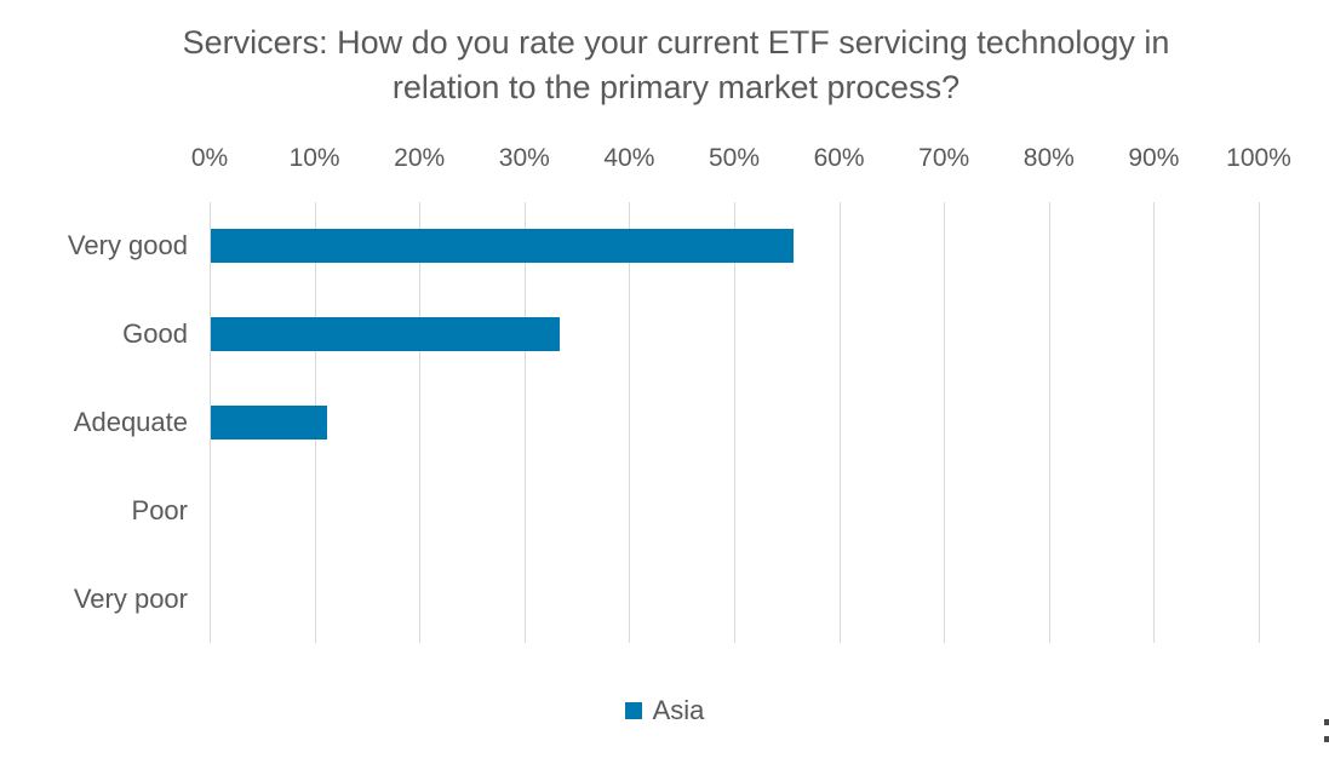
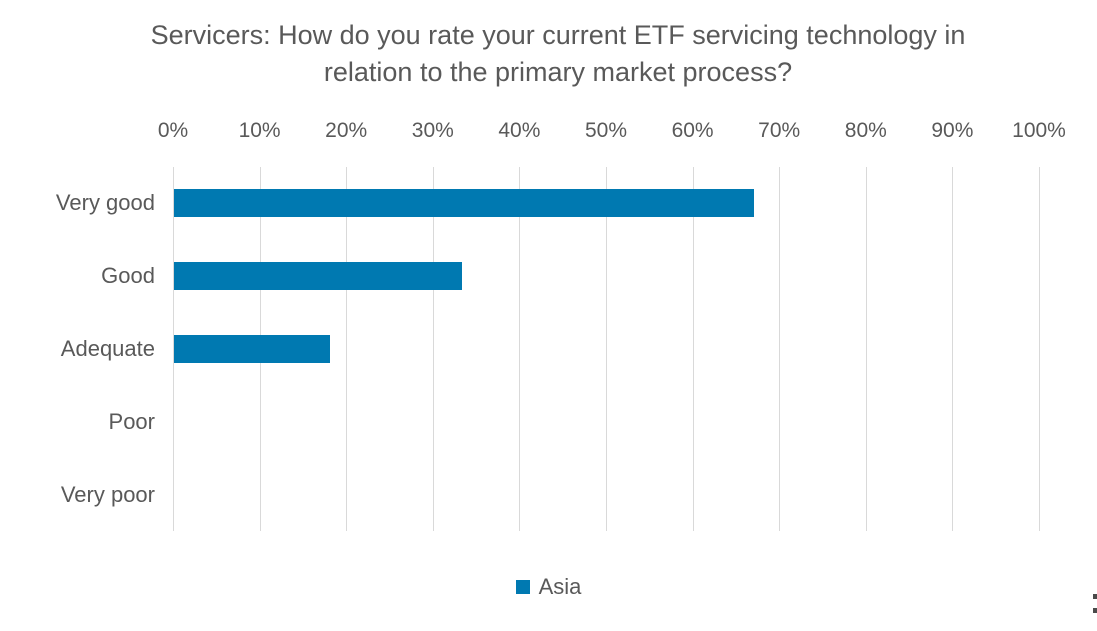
Very good: 56% -> 67%
Adequate: 11% -> 18%
